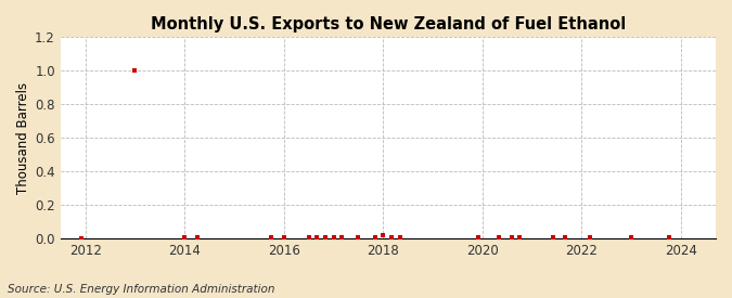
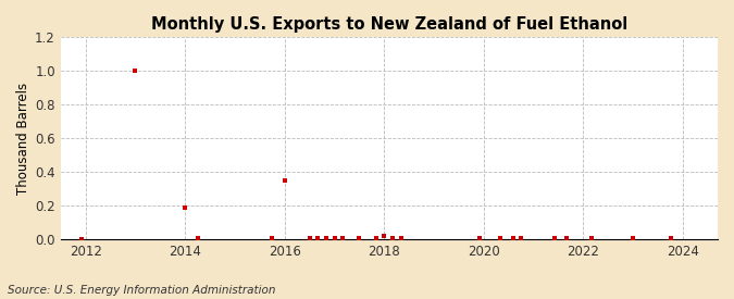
2014: 0.01 -> 0.19
2016: 0.01 -> 0.35
